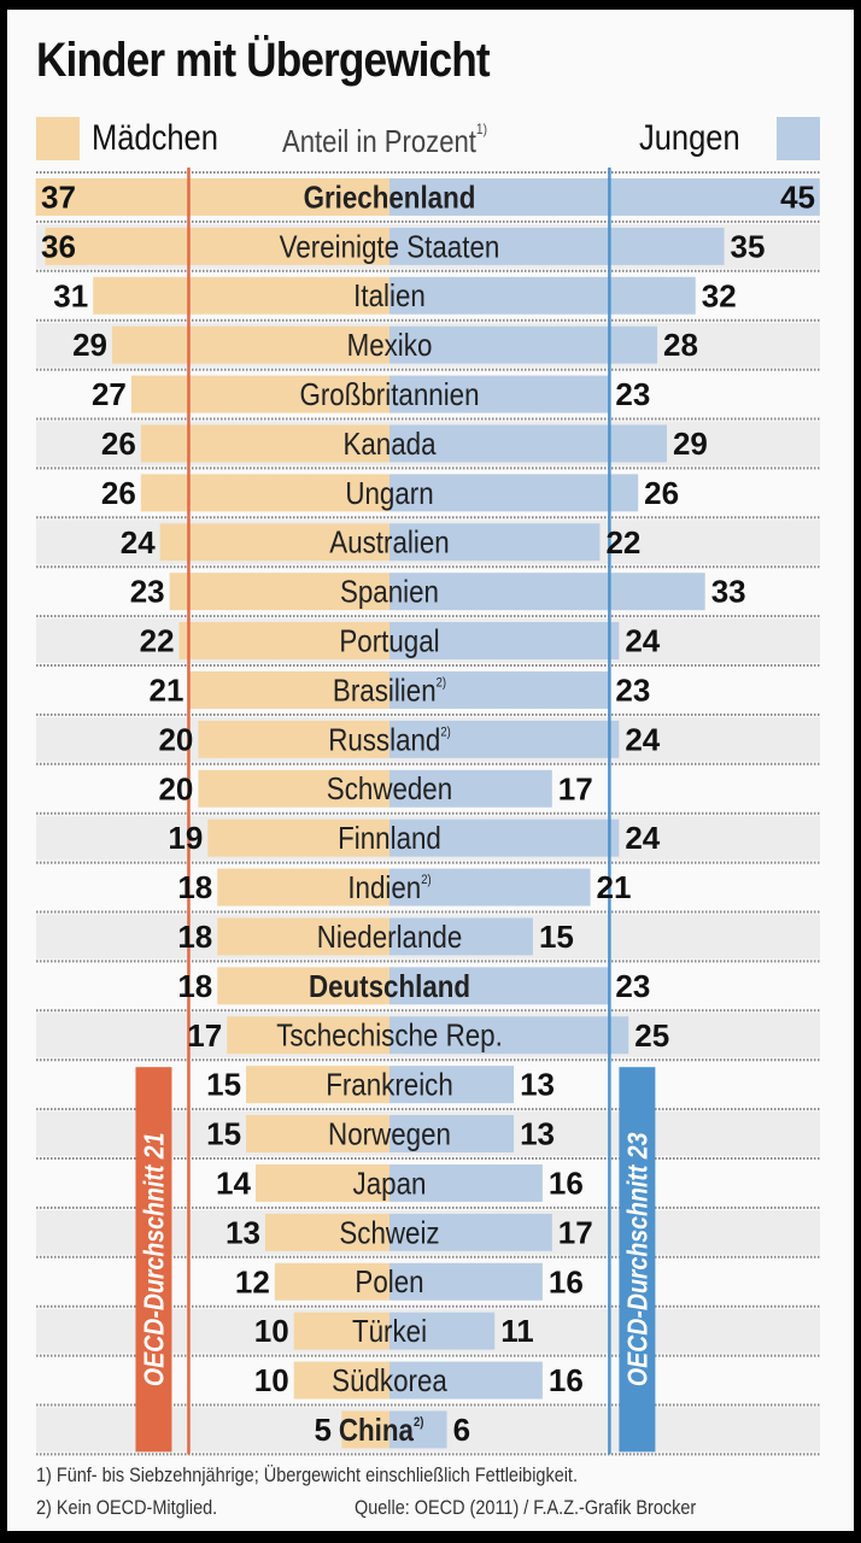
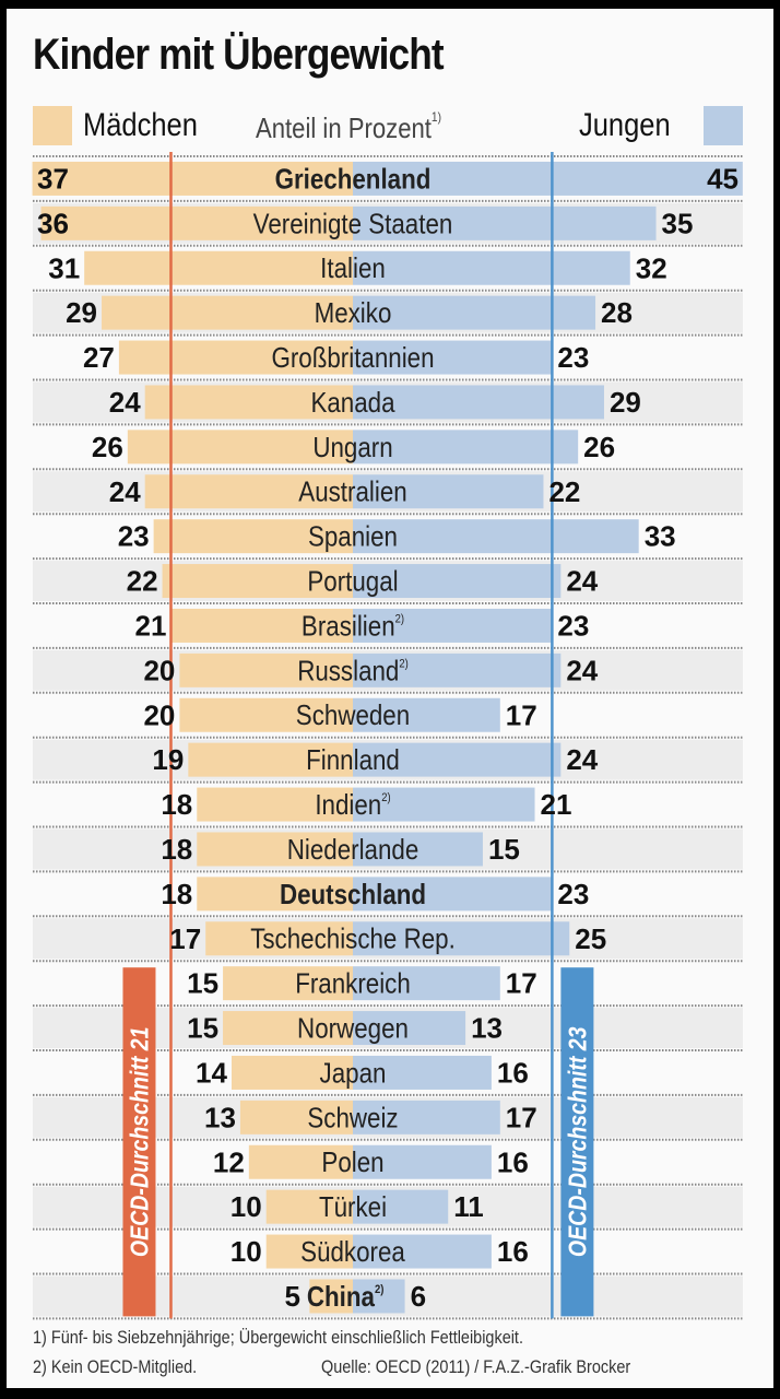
Mädchen/Kanada: 26 -> 24
Jungen/Frankreich: 13 -> 17
